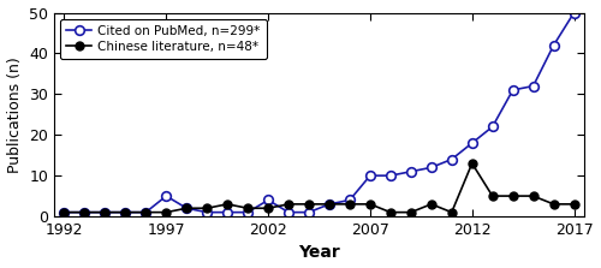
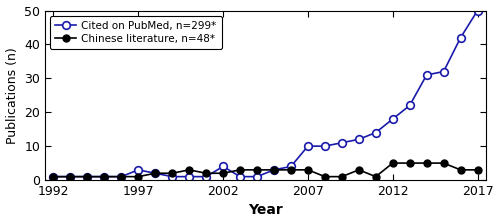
Cited on PubMed, n=299*/1997: 5 -> 3
Chinese literature, n=48*/2012: 13 -> 5
